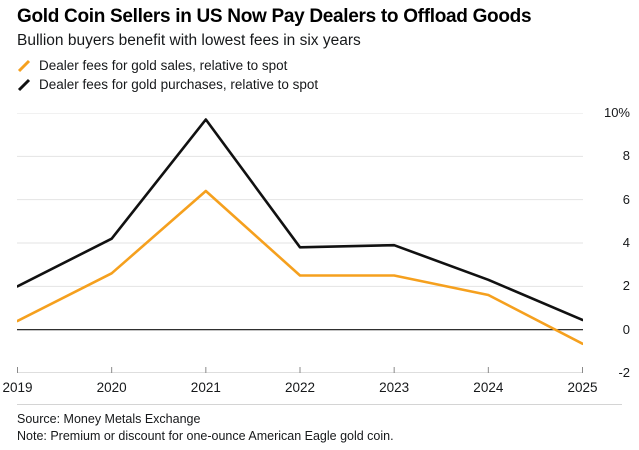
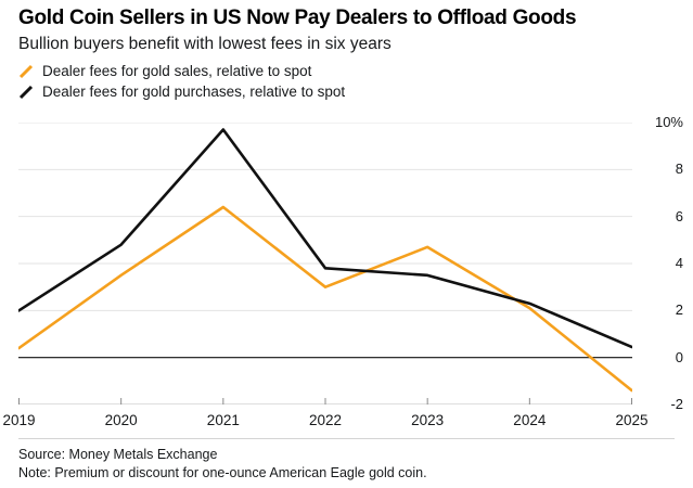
Dealer fees for gold sales, relative to spot/2020: 2.6% -> 3.5%
Dealer fees for gold purchases, relative to spot/2020: 4.2% -> 4.8%
Dealer fees for gold sales, relative to spot/2022: 2.5% -> 3.0%
Dealer fees for gold sales, relative to spot/2023: 2.5% -> 4.7%
Dealer fees for gold purchases, relative to spot/2023: 3.9% -> 3.5%
Dealer fees for gold sales, relative to spot/2024: 1.6% -> 2.1%
Dealer fees for gold sales, relative to spot/2025: -0.7% -> -1.4%
